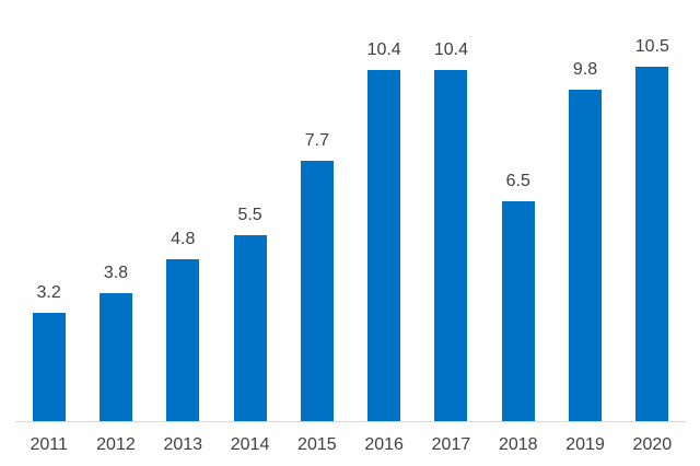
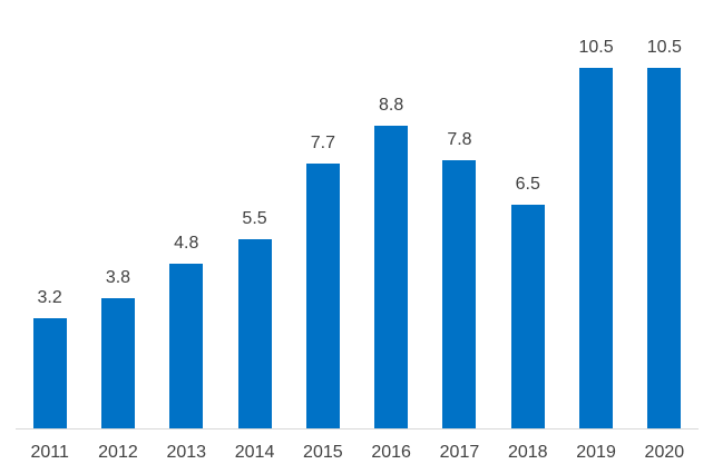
2016: 10.4 -> 8.8
2017: 10.4 -> 7.8
2019: 9.8 -> 10.5
